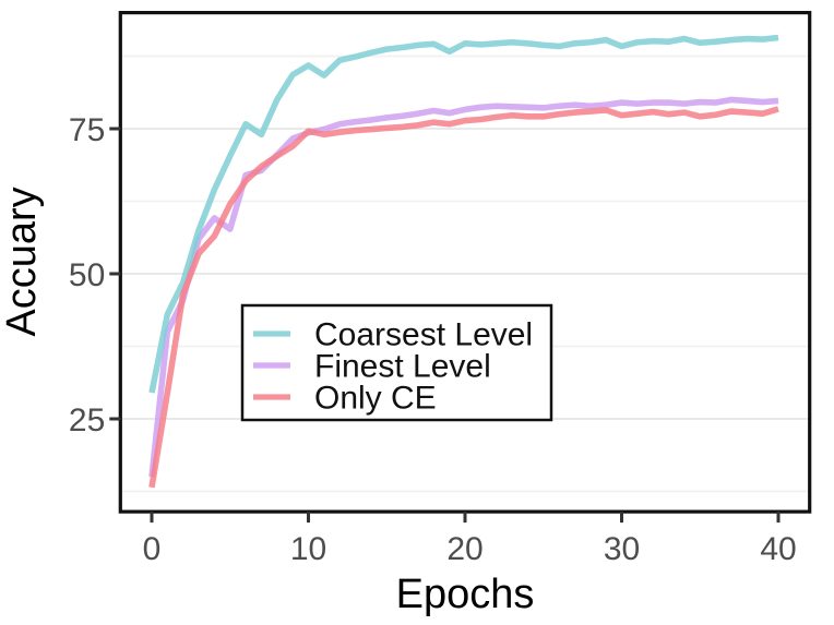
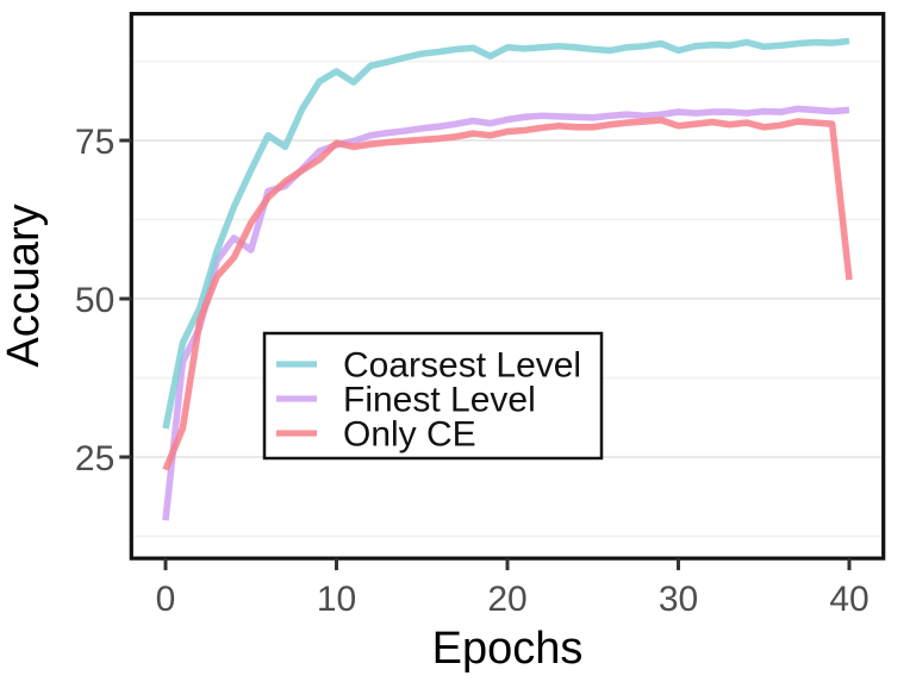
Only CE/0: 13 -> 23
Only CE/40: 78 -> 53
